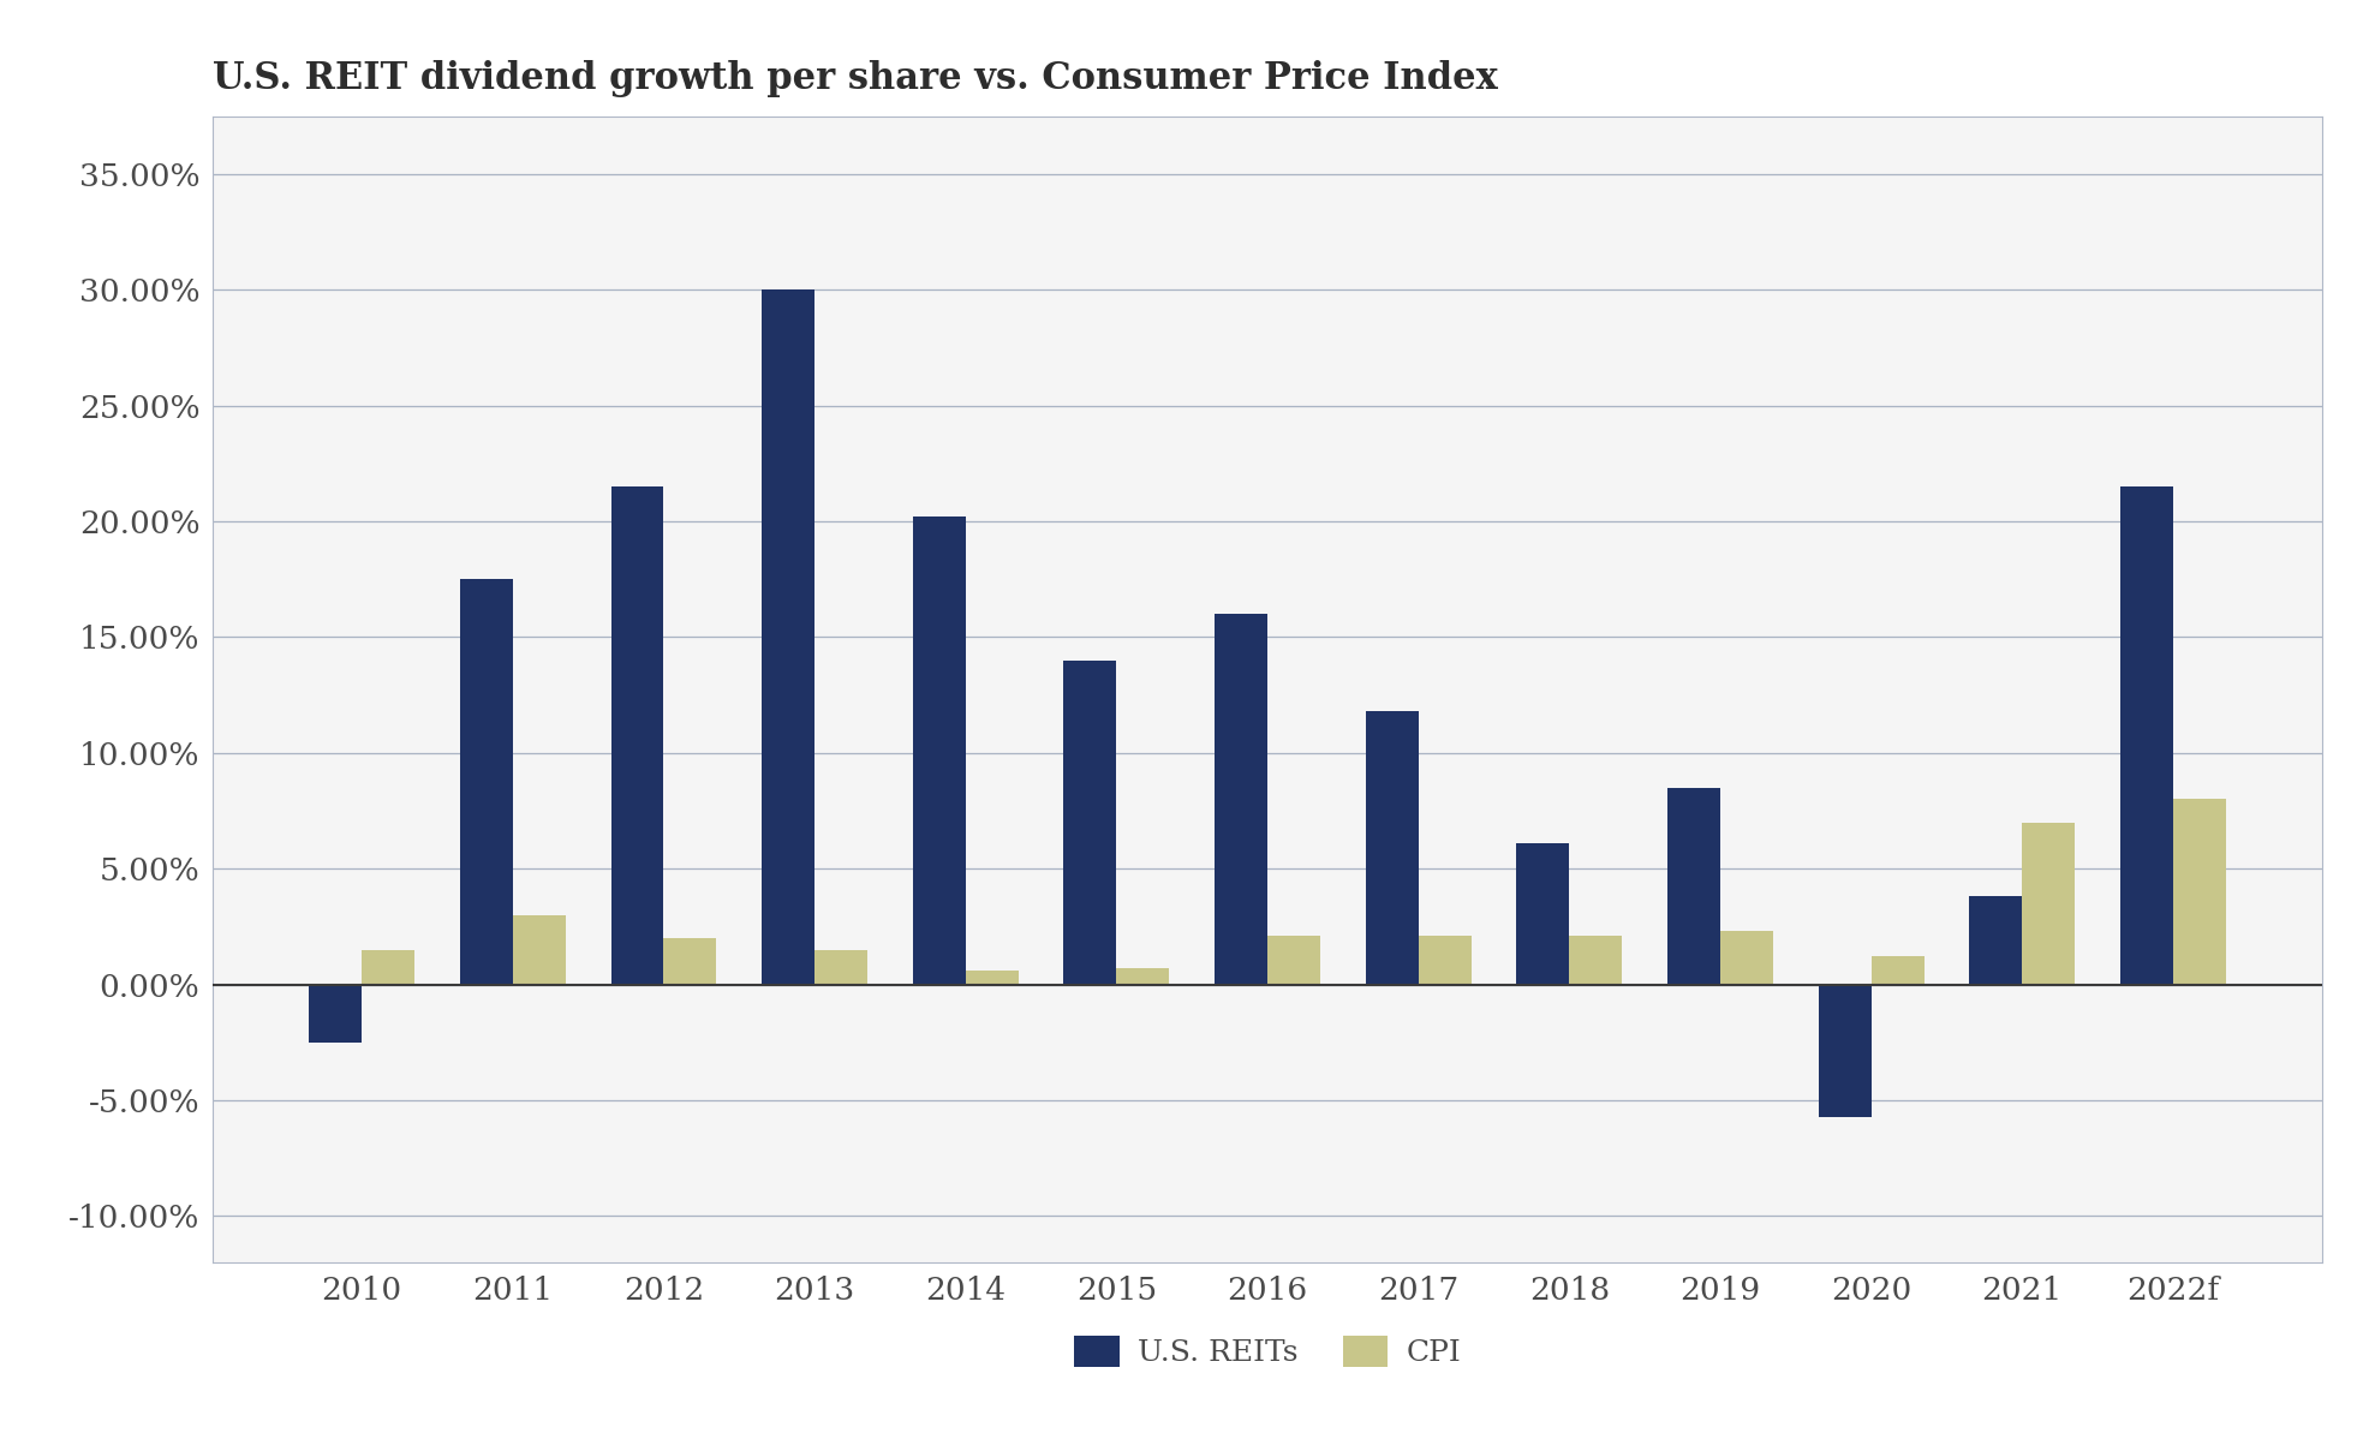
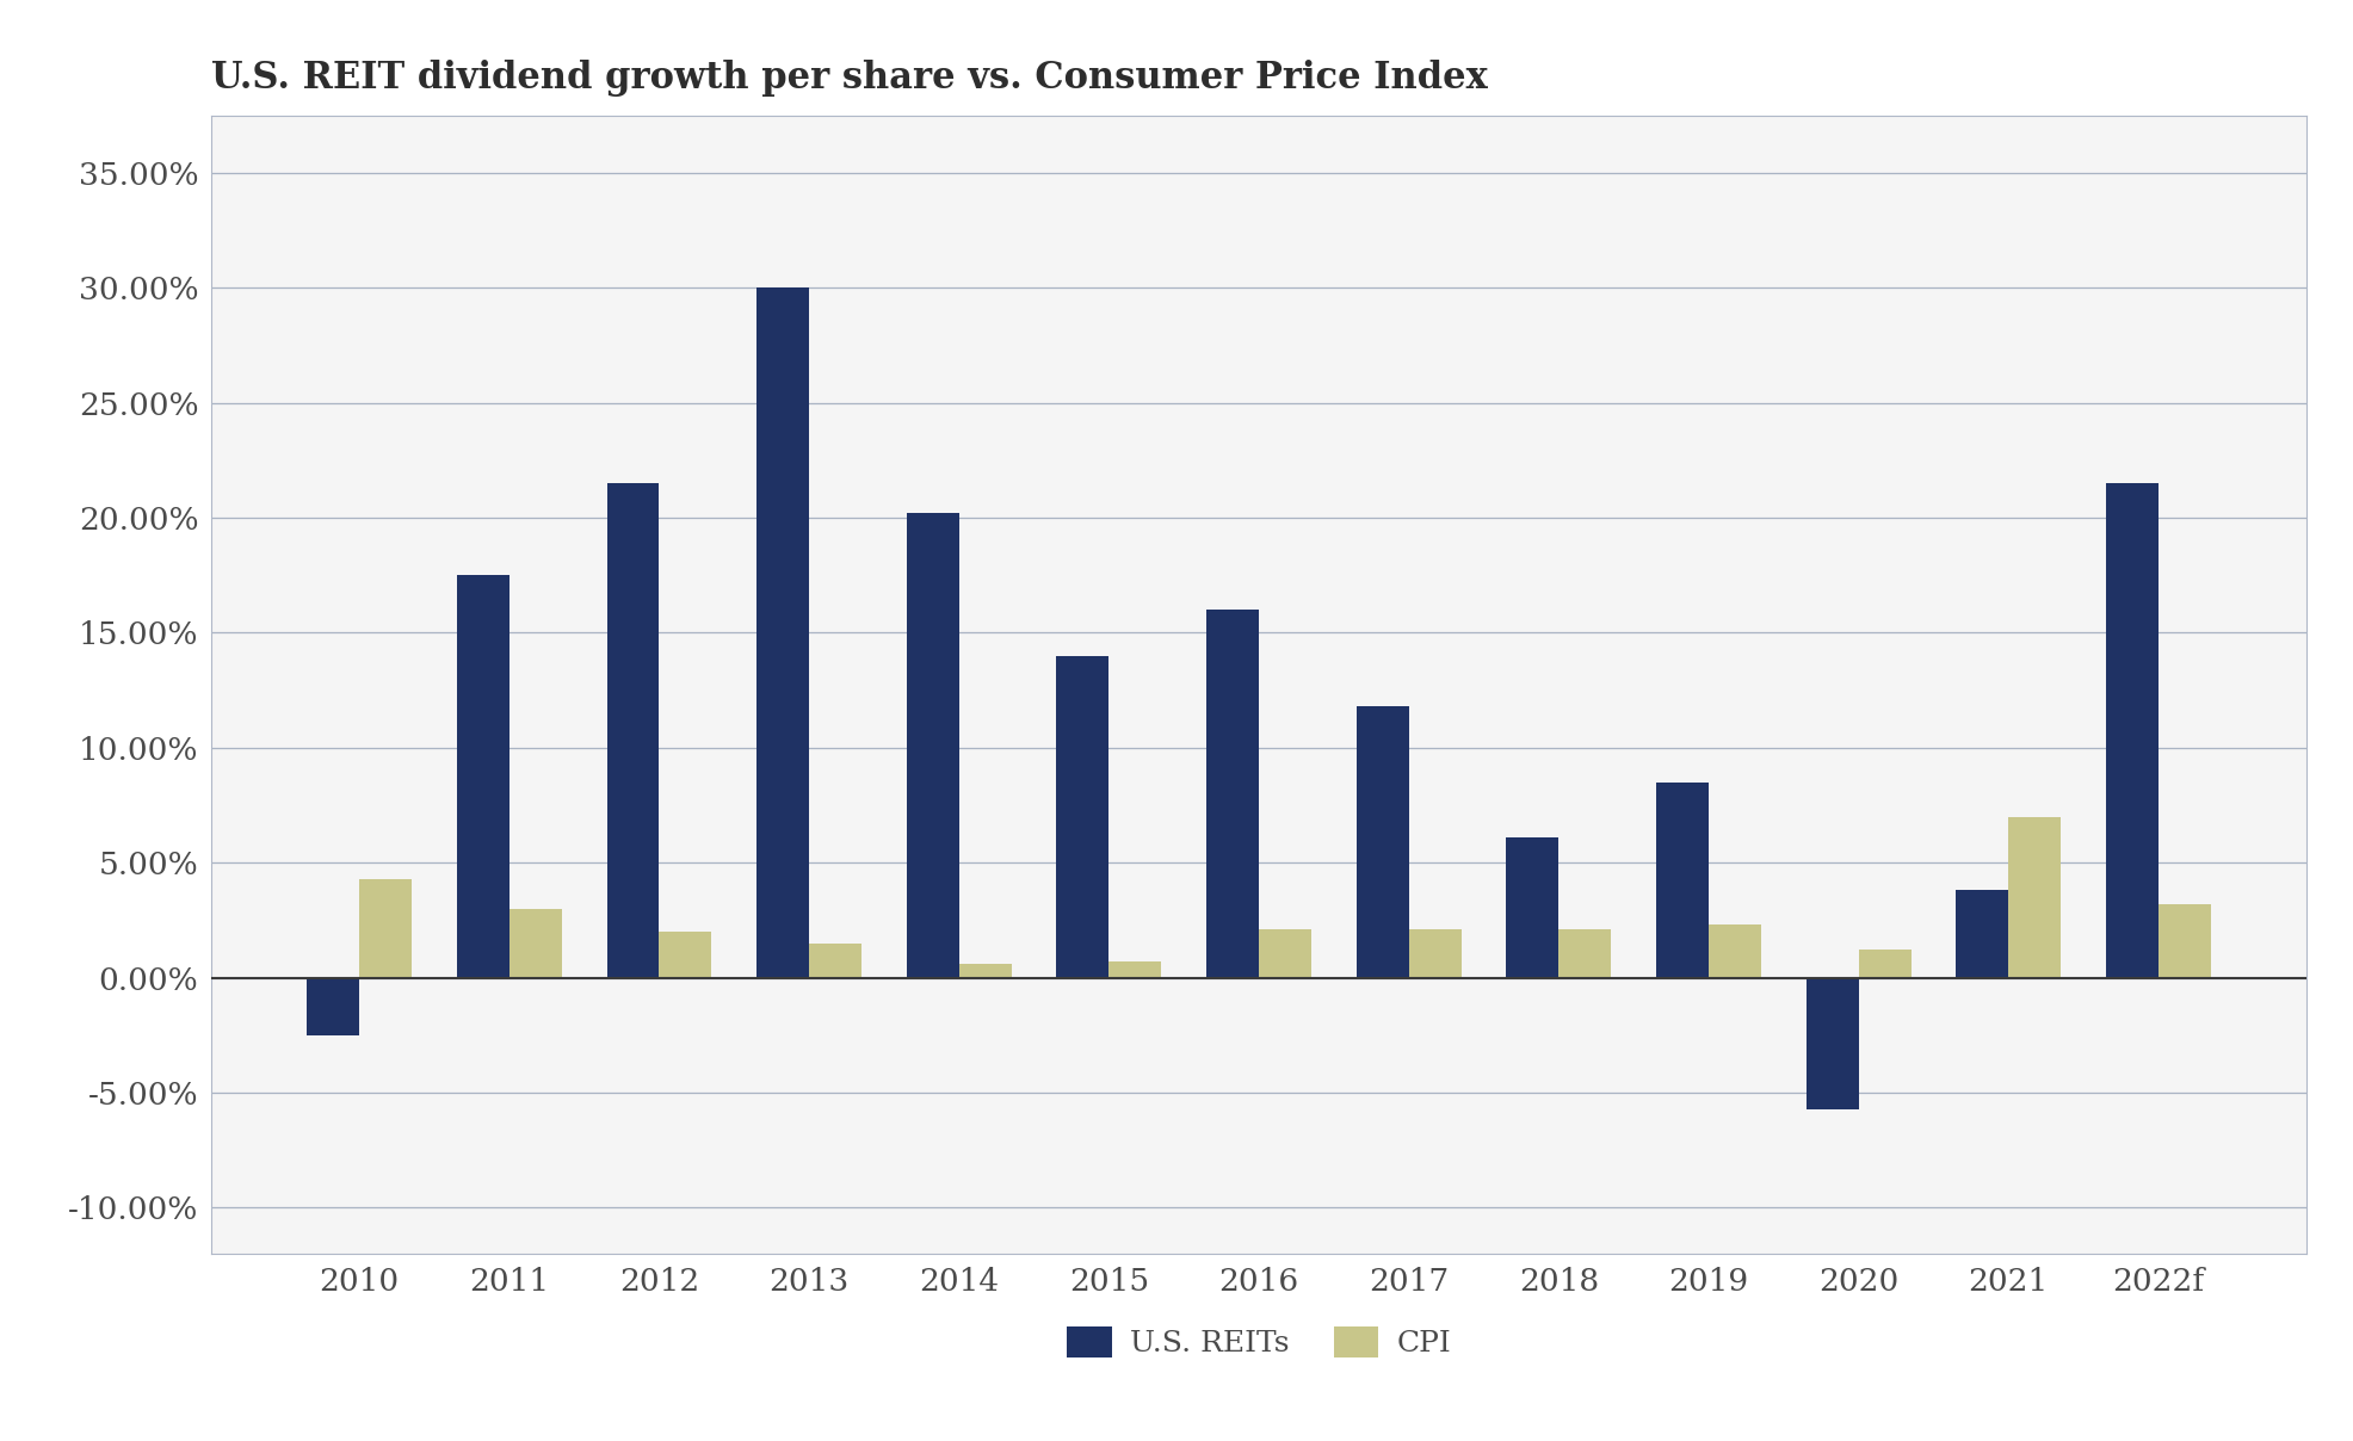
CPI/2010: 1.5% -> 4.3%
CPI/2022f: 8.0% -> 3.2%
